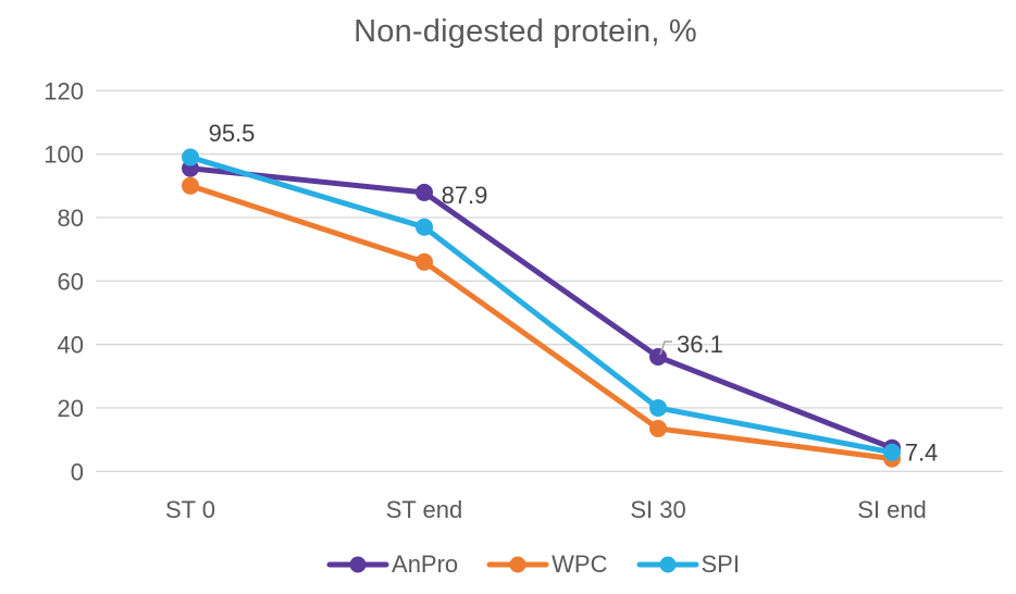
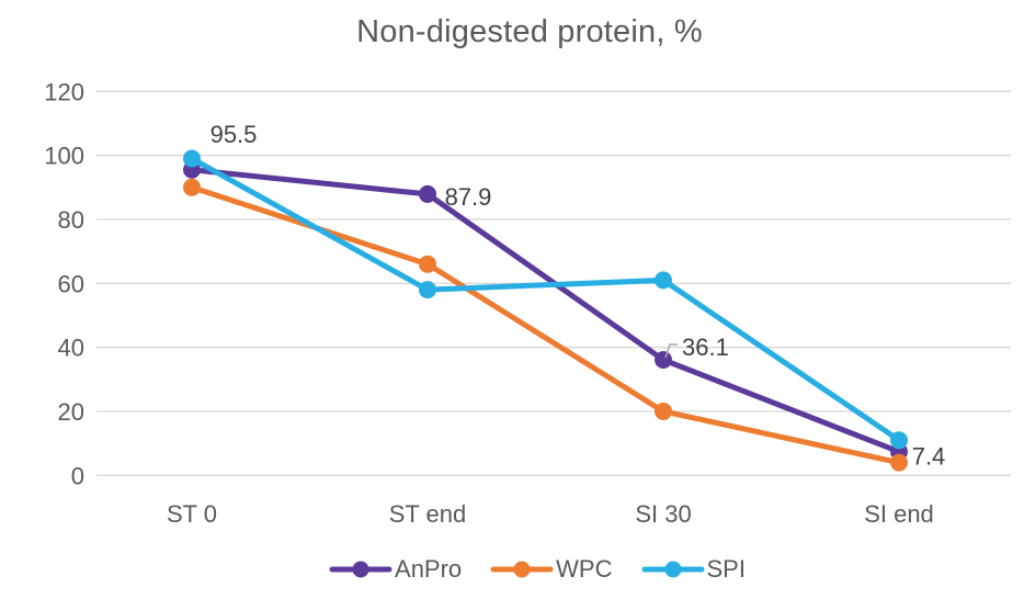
SPI/ST end: 77 -> 58
WPC/SI 30: 14 -> 20
SPI/SI 30: 20 -> 61
SPI/SI end: 6 -> 11
